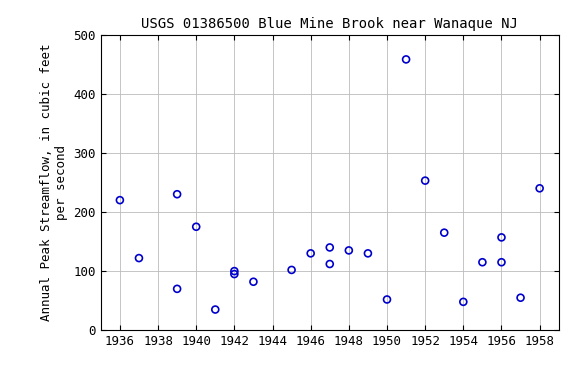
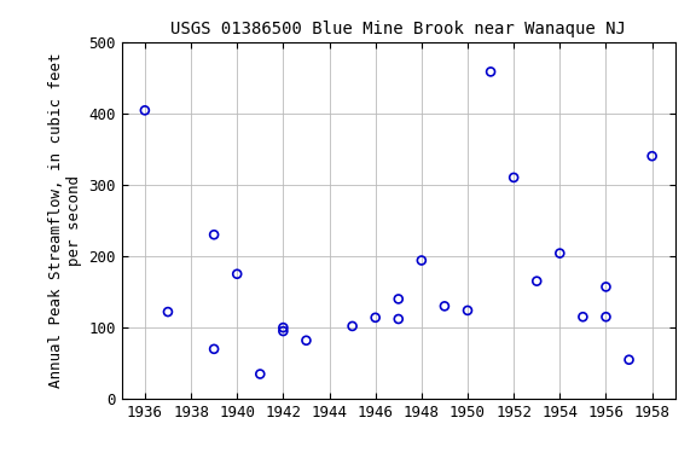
1936: 220 -> 404
1946: 130 -> 114
1948: 135 -> 194
1950: 52 -> 124
1952: 253 -> 310
1954: 48 -> 204
1958: 240 -> 340
